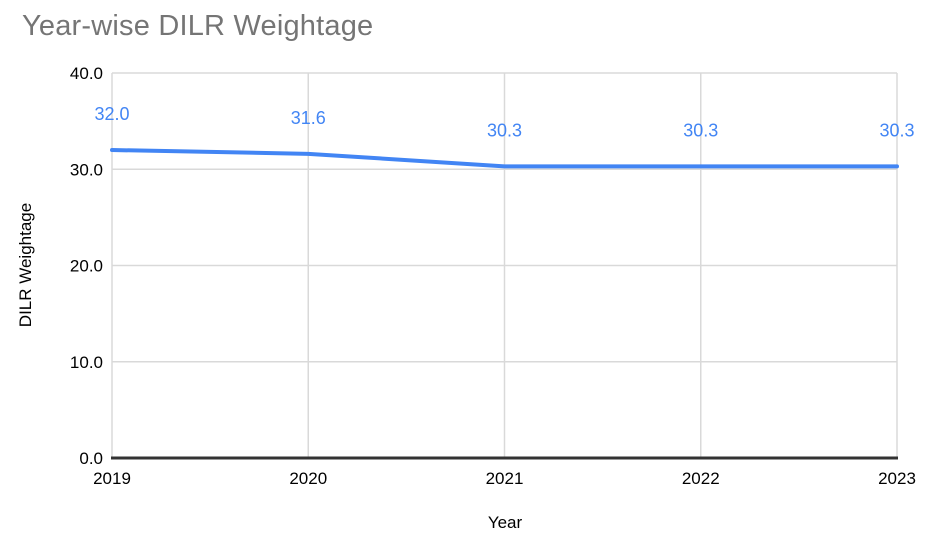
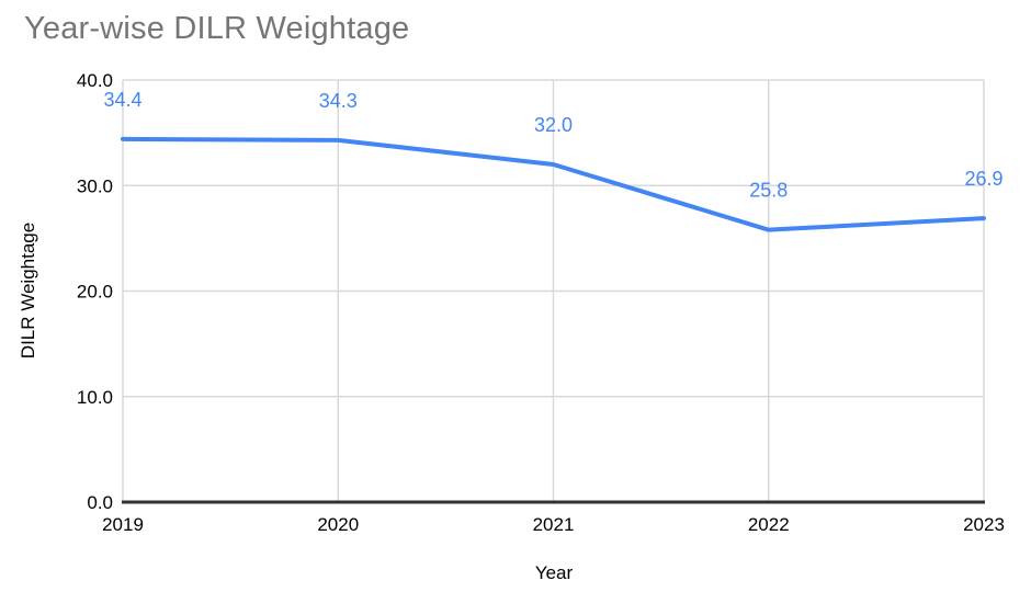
2019: 32.0 -> 34.4
2020: 31.6 -> 34.3
2021: 30.3 -> 32.0
2022: 30.3 -> 25.8
2023: 30.3 -> 26.9
